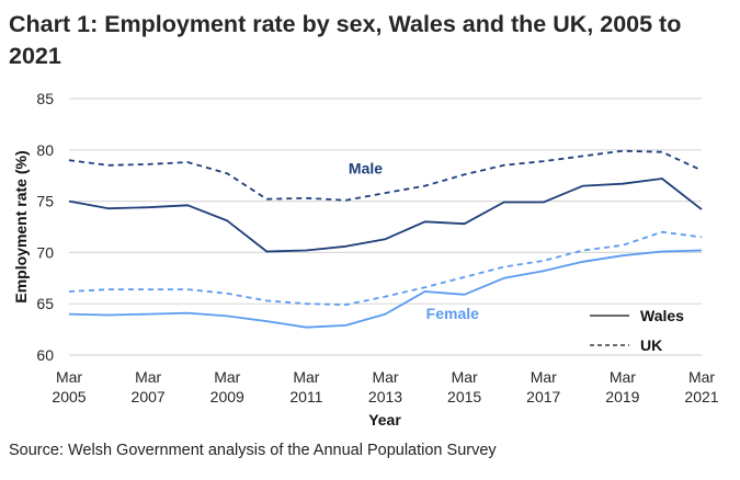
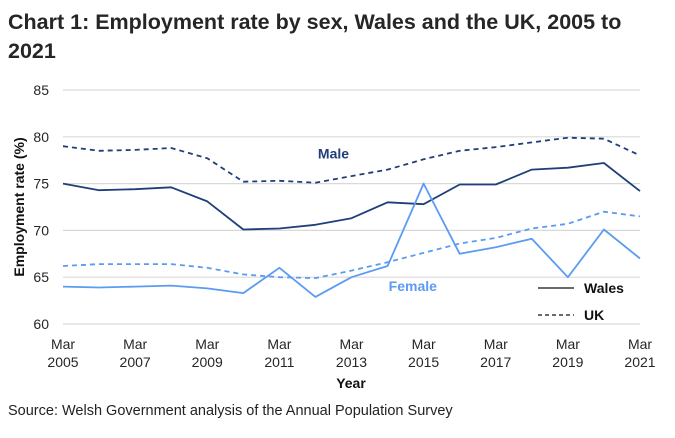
Female Wales/2011: 63 -> 66
Female Wales/2013: 64 -> 65
Female Wales/2015: 66 -> 75
Female Wales/2019: 70 -> 65
Female Wales/2021: 70 -> 67
